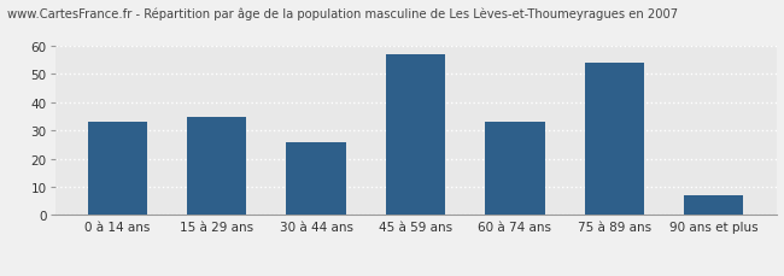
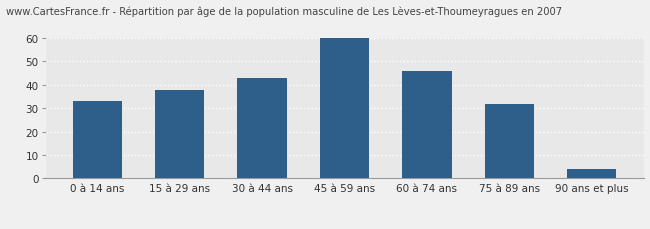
15 à 29 ans: 35 -> 38
30 à 44 ans: 26 -> 43
45 à 59 ans: 57 -> 60
60 à 74 ans: 33 -> 46
75 à 89 ans: 54 -> 32
90 ans et plus: 7 -> 4
